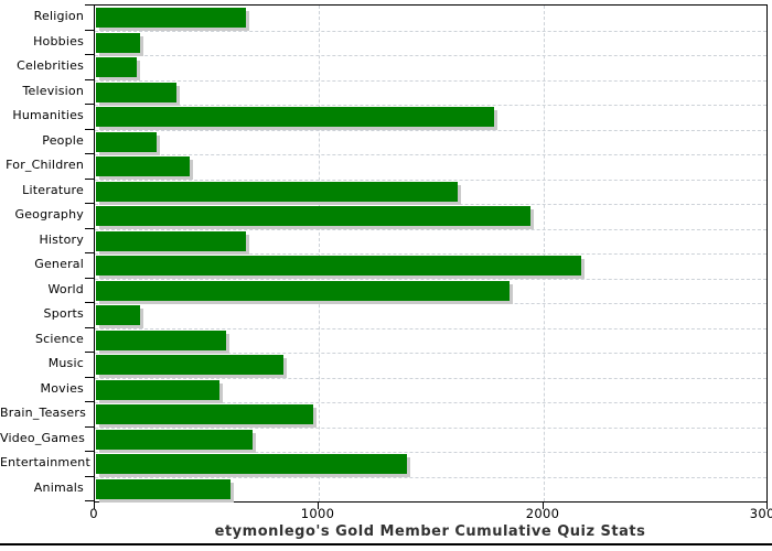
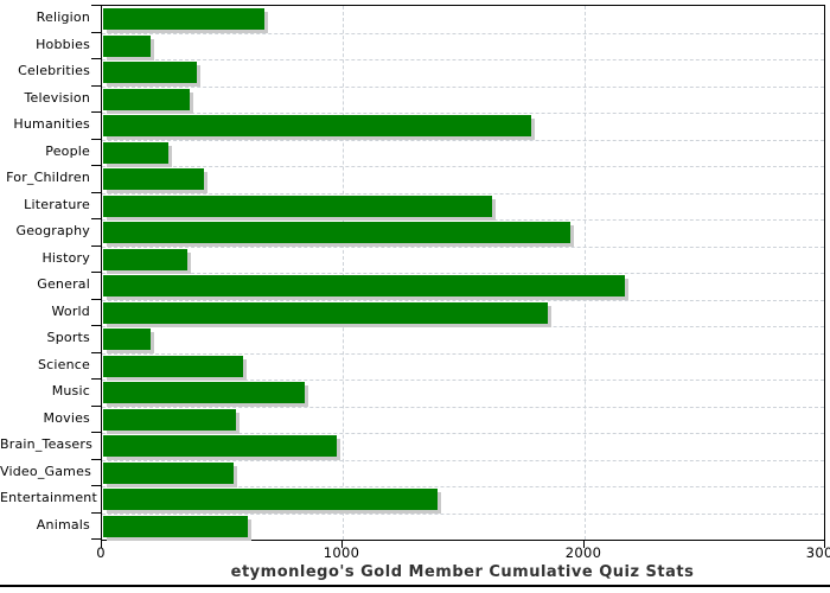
Celebrities: 180 -> 390
History: 670 -> 350
Video_Games: 700 -> 540
